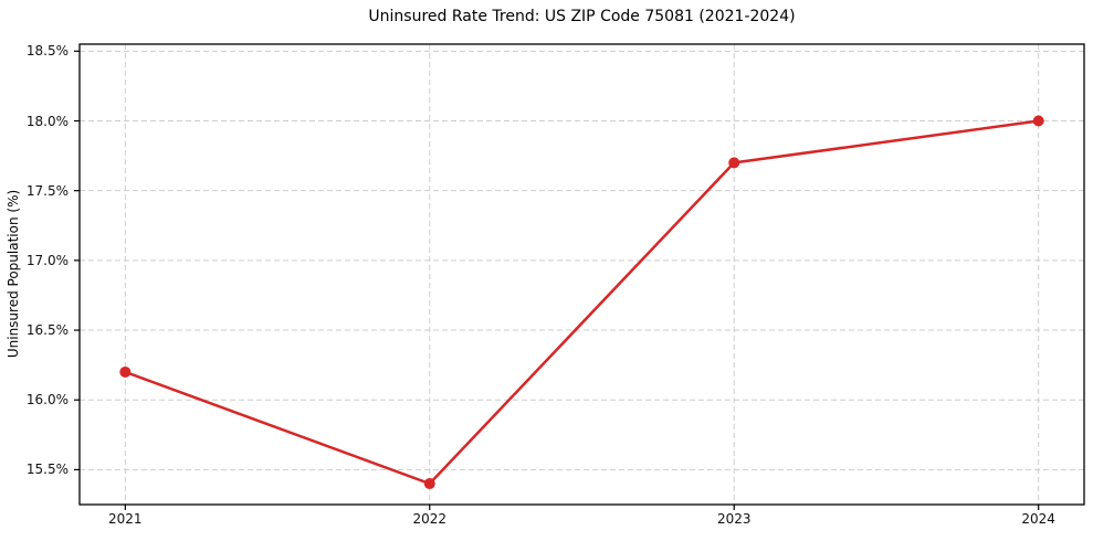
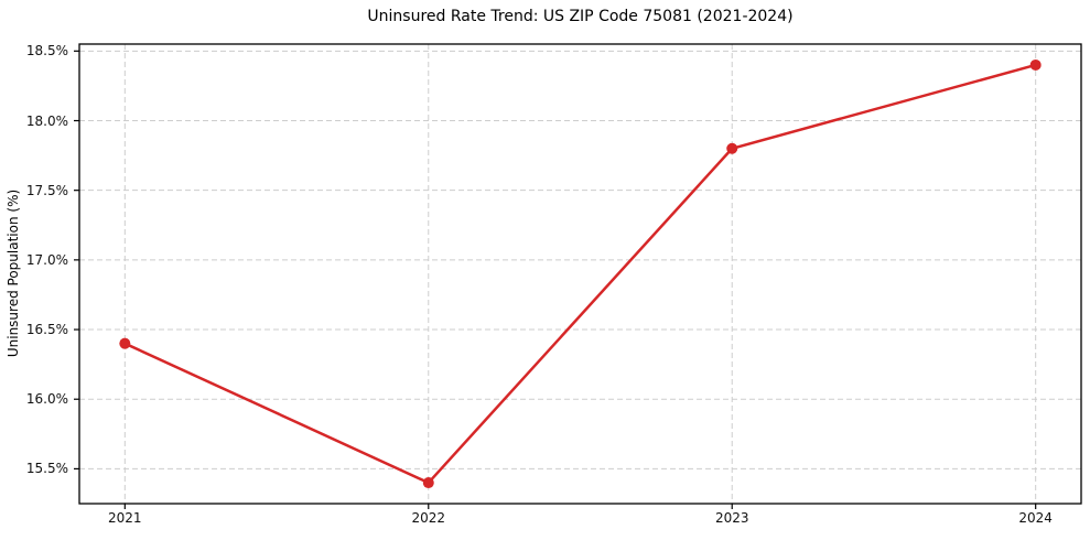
2021: 16.2% -> 16.4%
2023: 17.7% -> 17.8%
2024: 18.0% -> 18.4%
